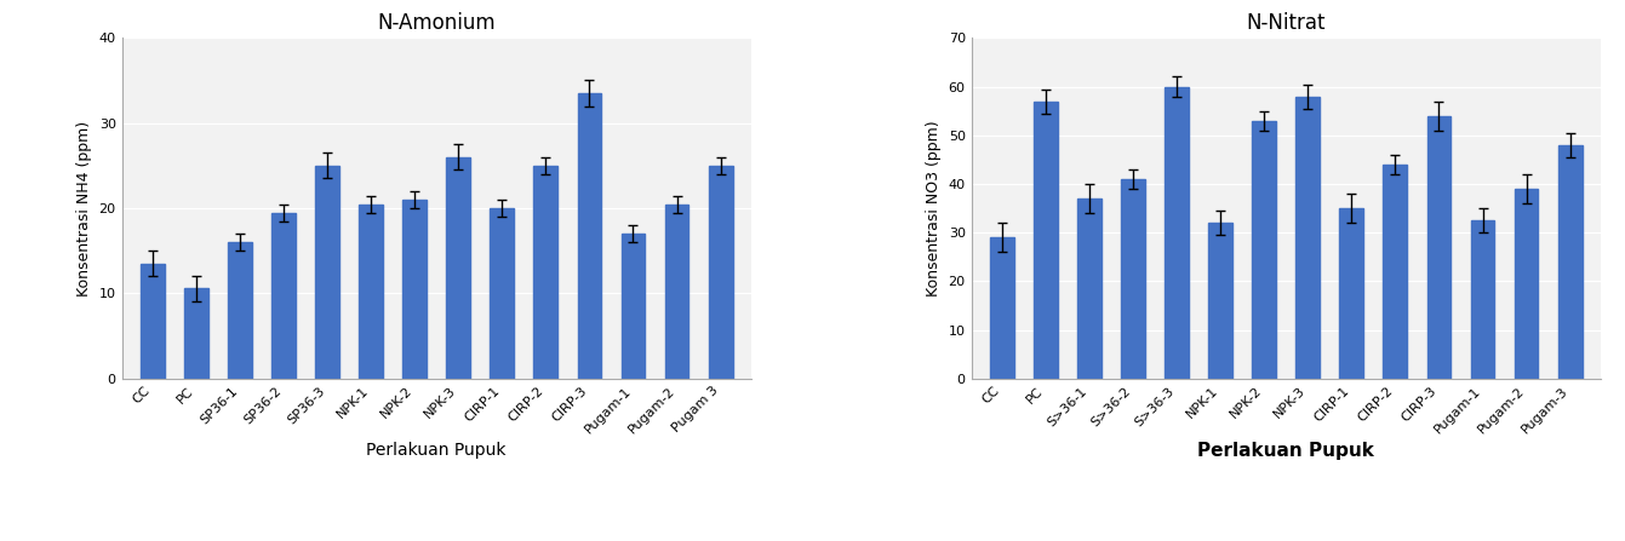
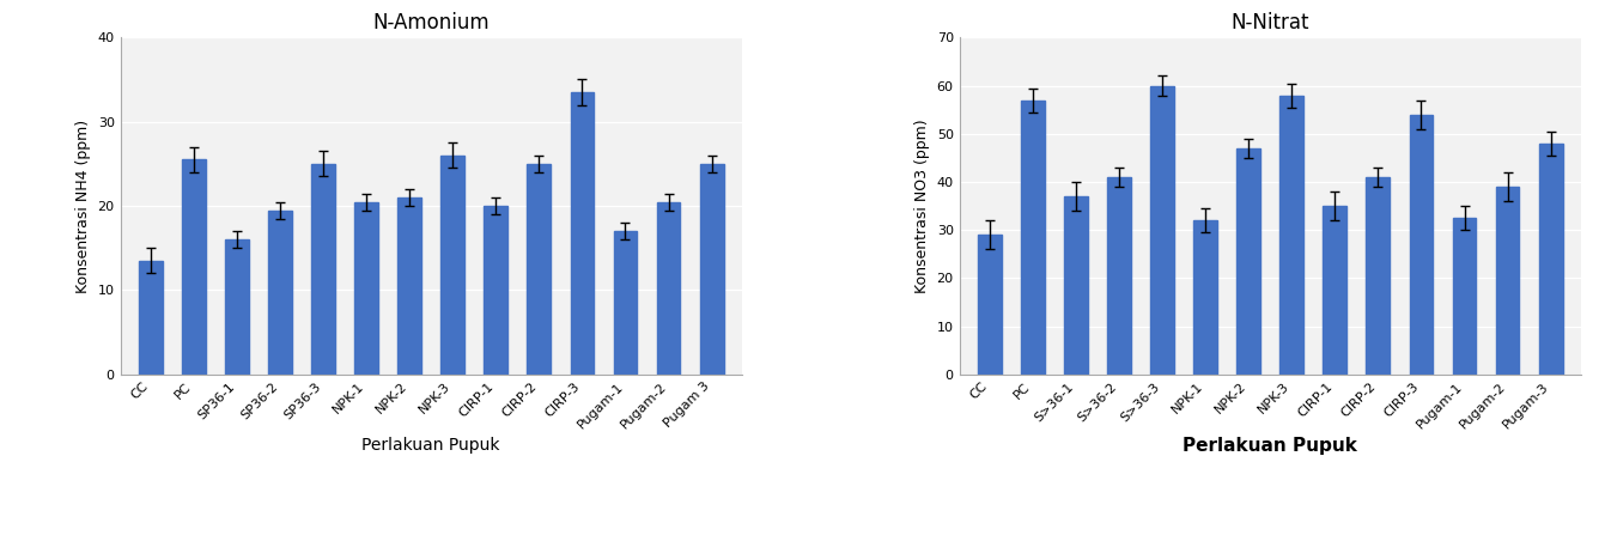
N-Amonium/PC: 10.6 -> 25.5
N-Nitrat/NPK-2: 53.0 -> 47.0
N-Nitrat/CIRP-2: 44.0 -> 41.0
